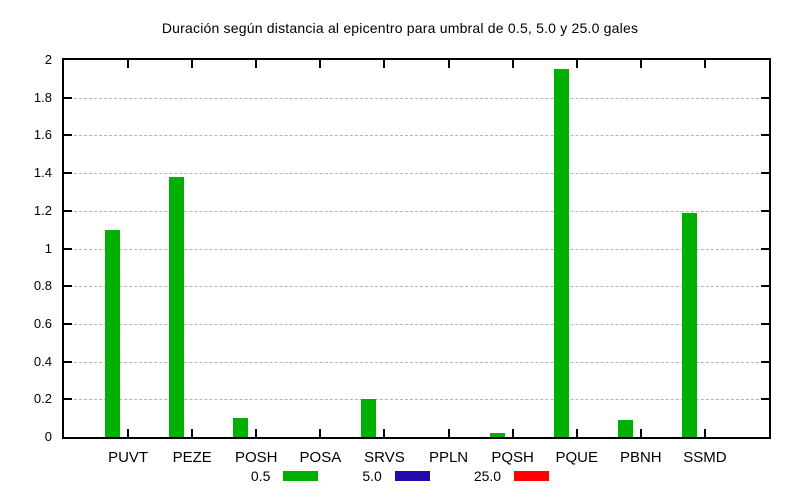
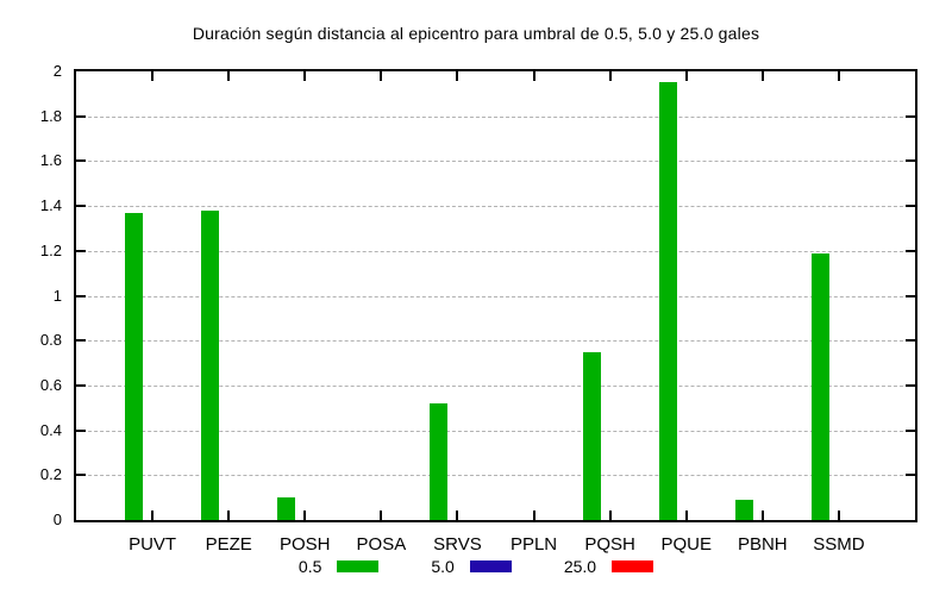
0.5/PUVT: 1.10 -> 1.37
0.5/SRVS: 0.20 -> 0.52
0.5/PQSH: 0.02 -> 0.75
